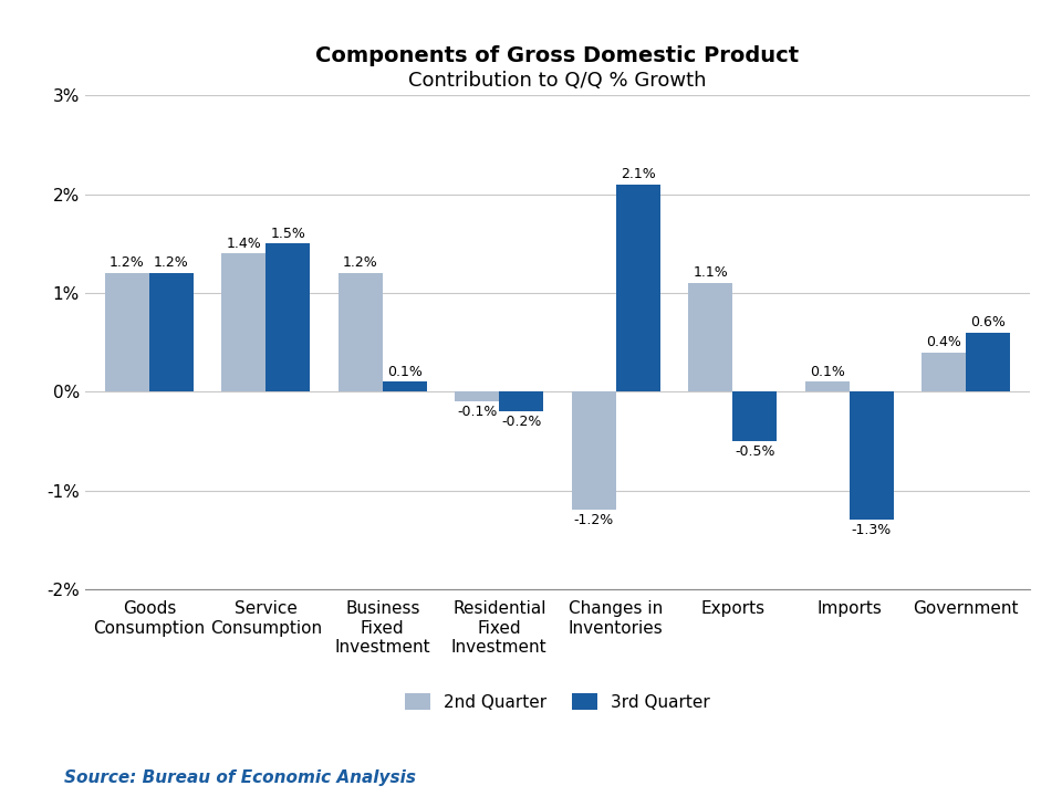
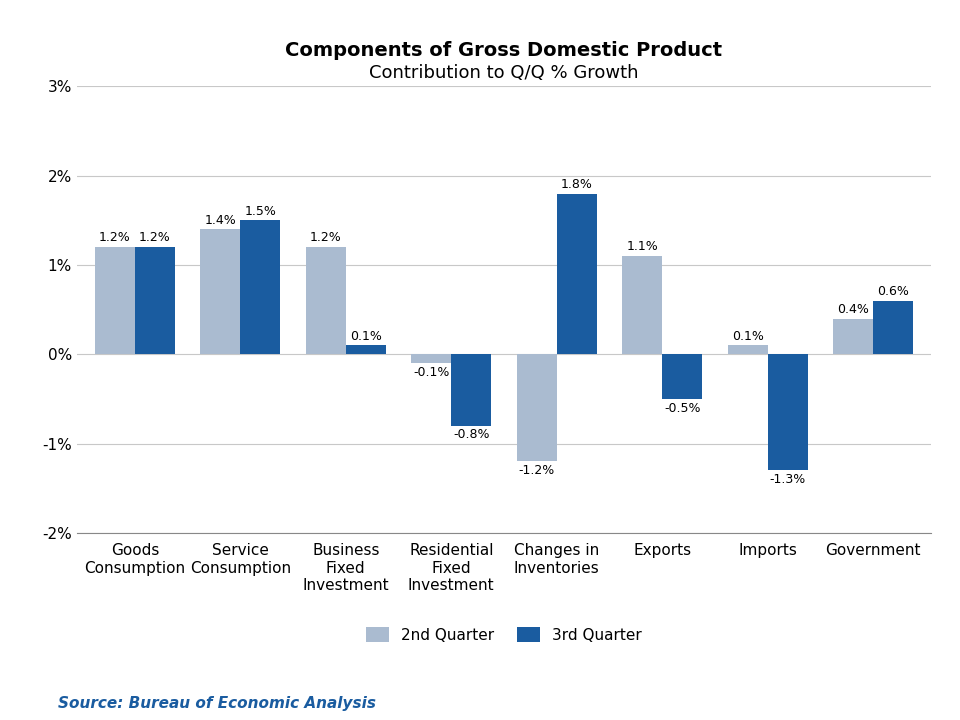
3rd Quarter/Residential Fixed Investment: -0.2% -> -0.8%
3rd Quarter/Changes in Inventories: 2.1% -> 1.8%
